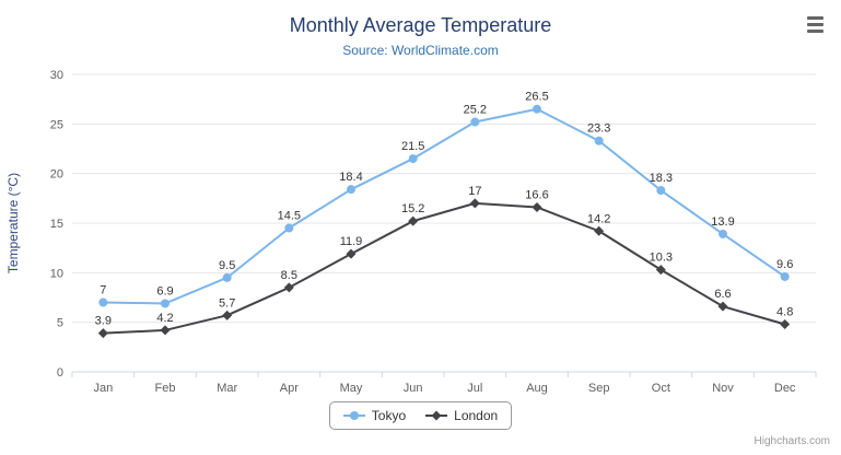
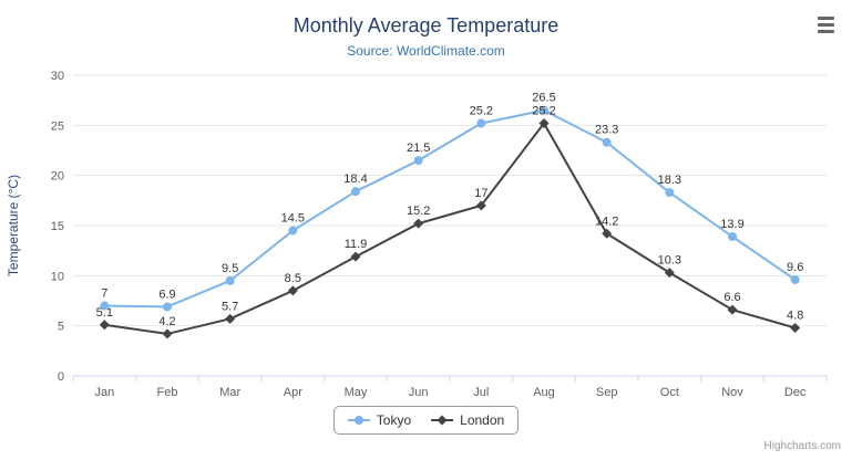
London/Jan: 3.9 -> 5.1
London/Aug: 16.6 -> 25.2
